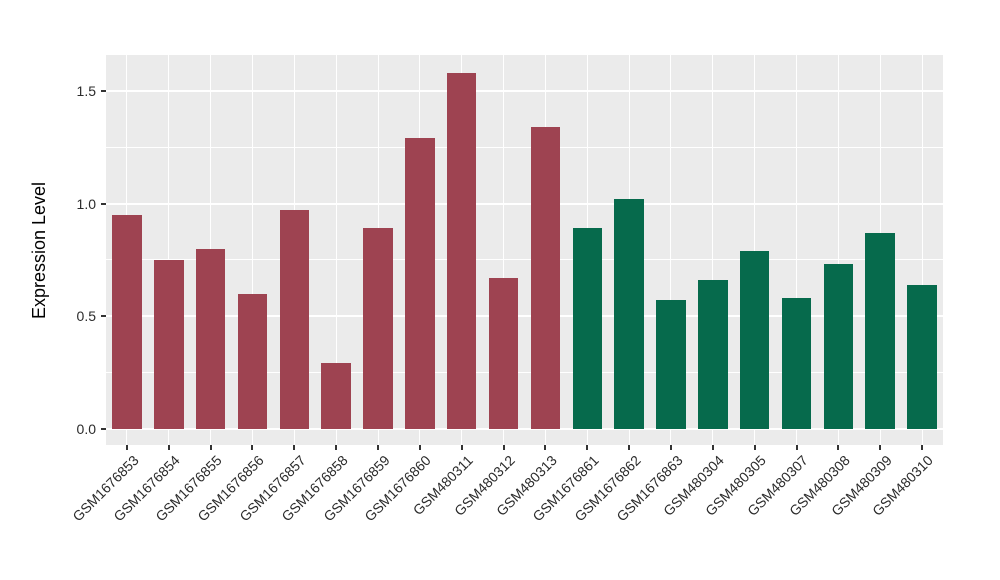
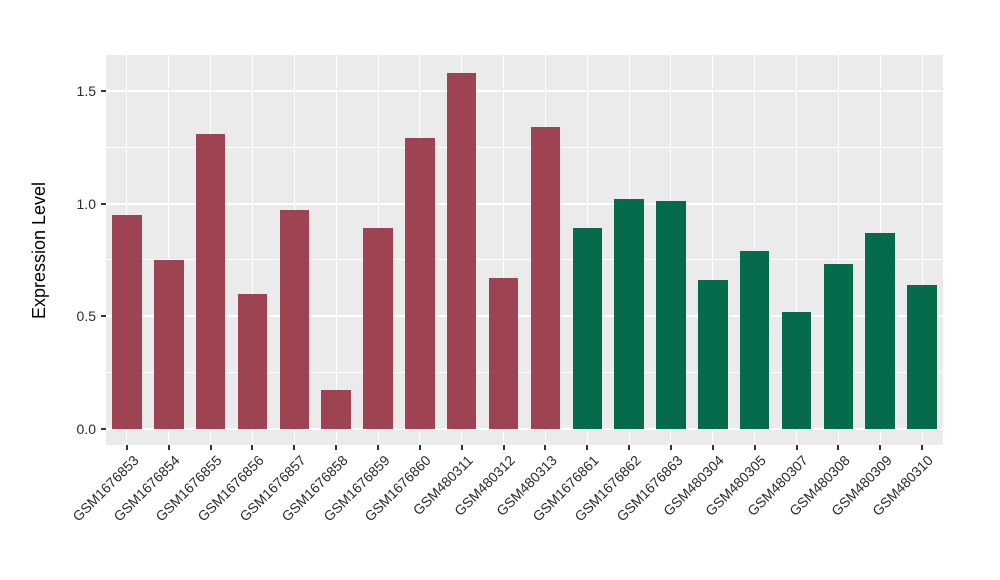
GSM1676855: 0.80 -> 1.31
GSM1676858: 0.29 -> 0.17
GSM1676863: 0.57 -> 1.01
GSM480307: 0.58 -> 0.52
